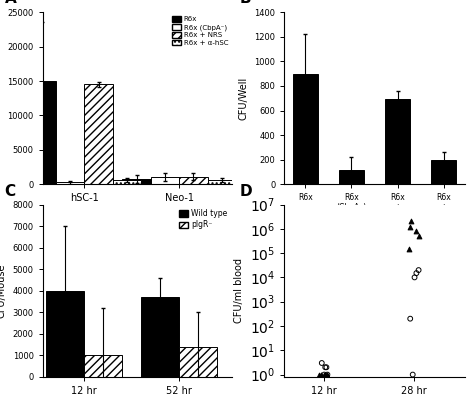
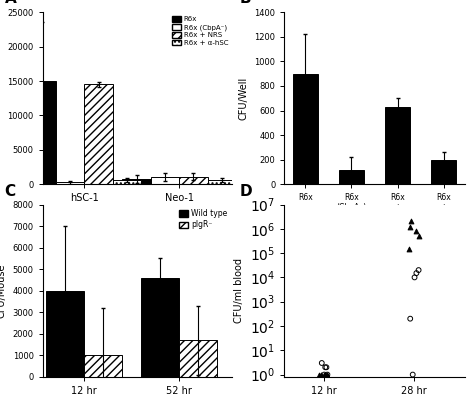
R6x + NRS: 690 -> 630
Wild type/52 hr: 3700 -> 4600
pIgR⁻/52 hr: 1400 -> 1700
